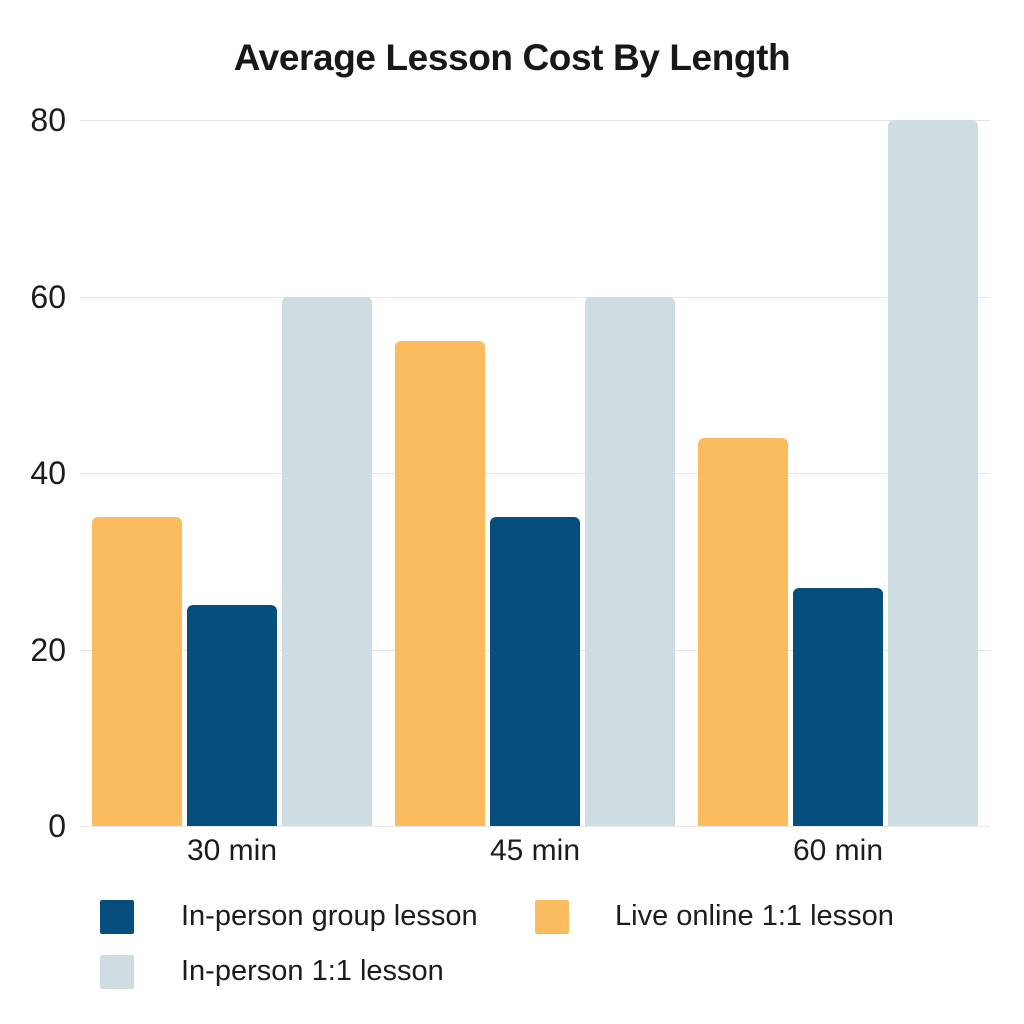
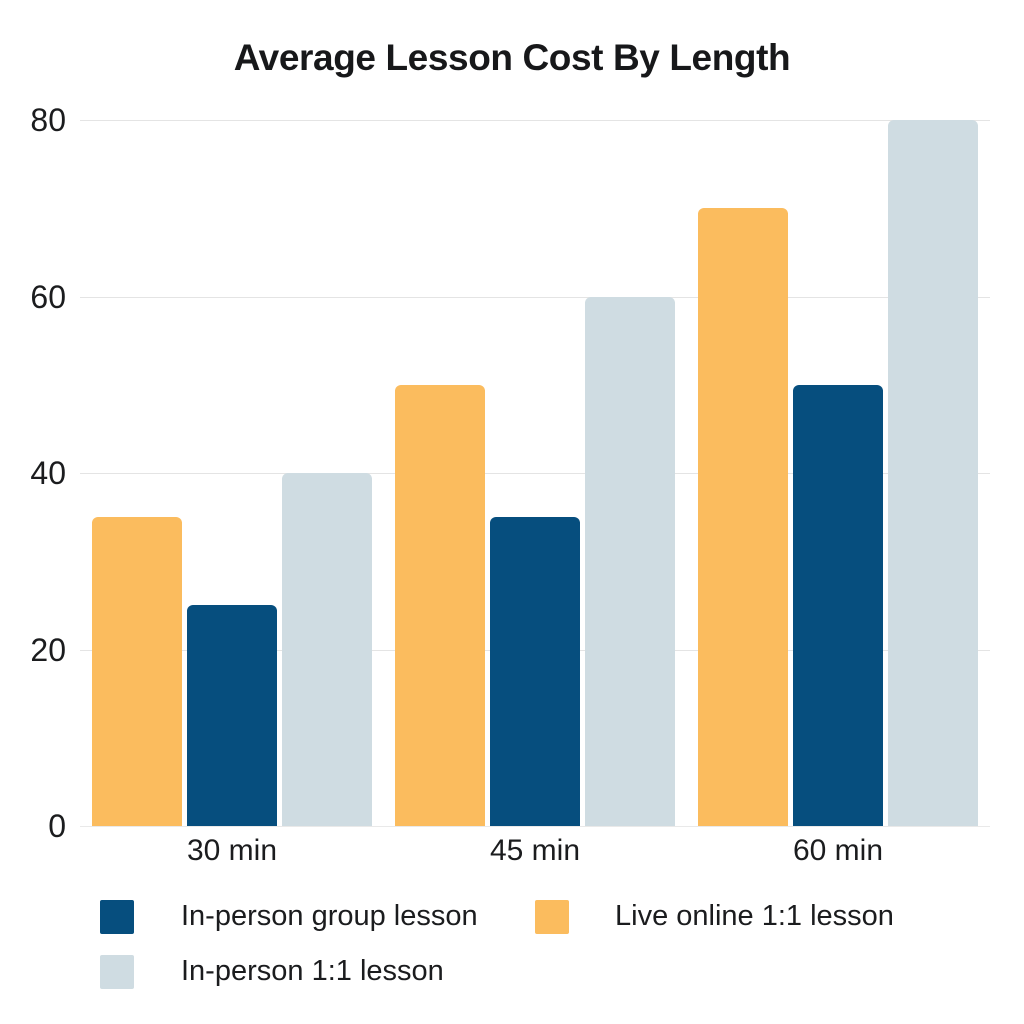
In-person 1:1 lesson/30 min: 60 -> 40
Live online 1:1 lesson/45 min: 55 -> 50
In-person group lesson/60 min: 27 -> 50
Live online 1:1 lesson/60 min: 44 -> 70
